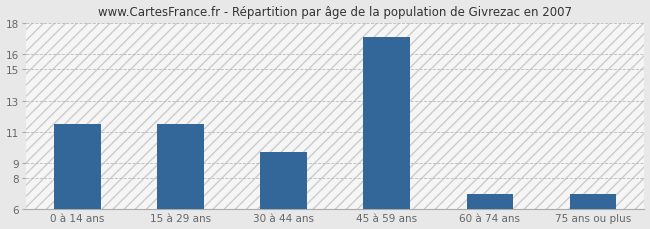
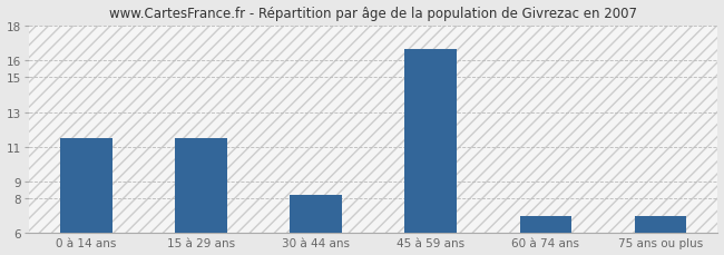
30 à 44 ans: 9.7 -> 8.2
45 à 59 ans: 17.1 -> 16.6
